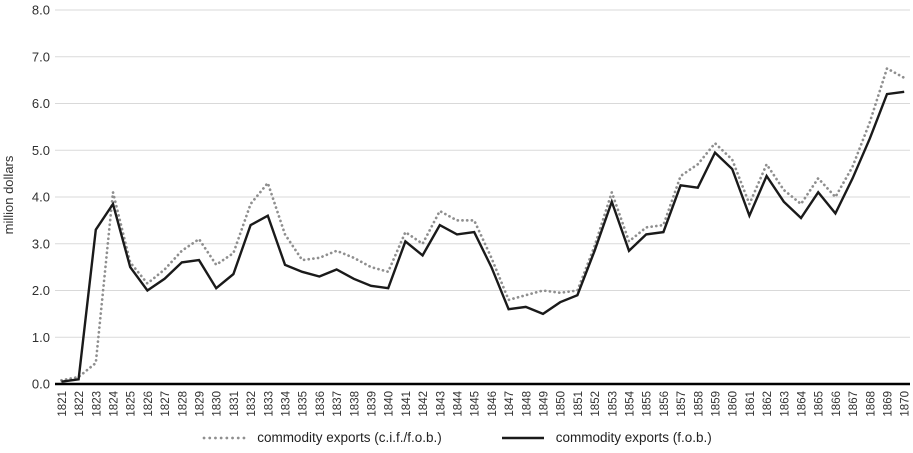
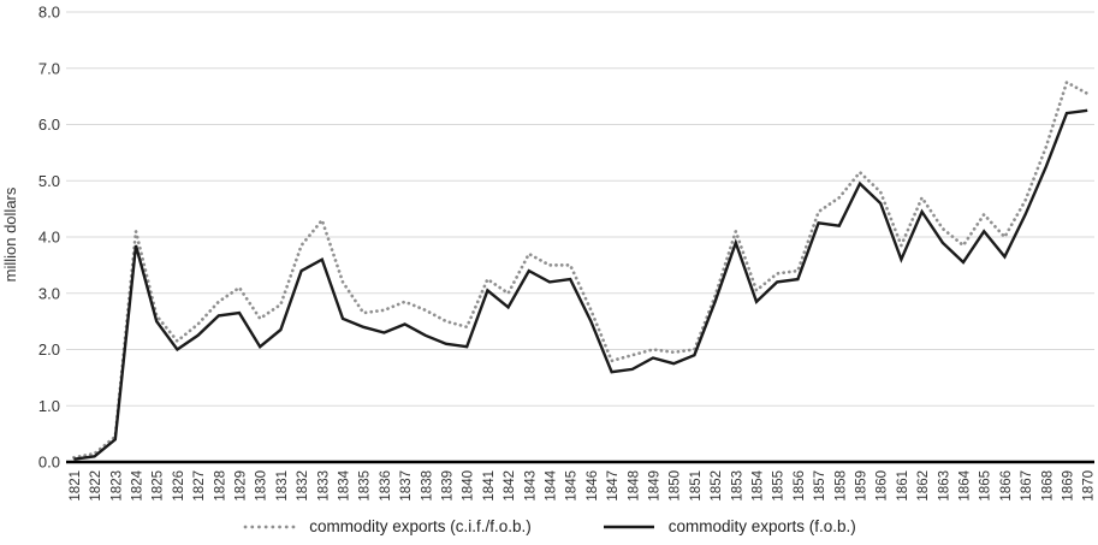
commodity exports (f.o.b.)/1823: 3.3 -> 0.4
commodity exports (f.o.b.)/1849: 1.5 -> 1.9
